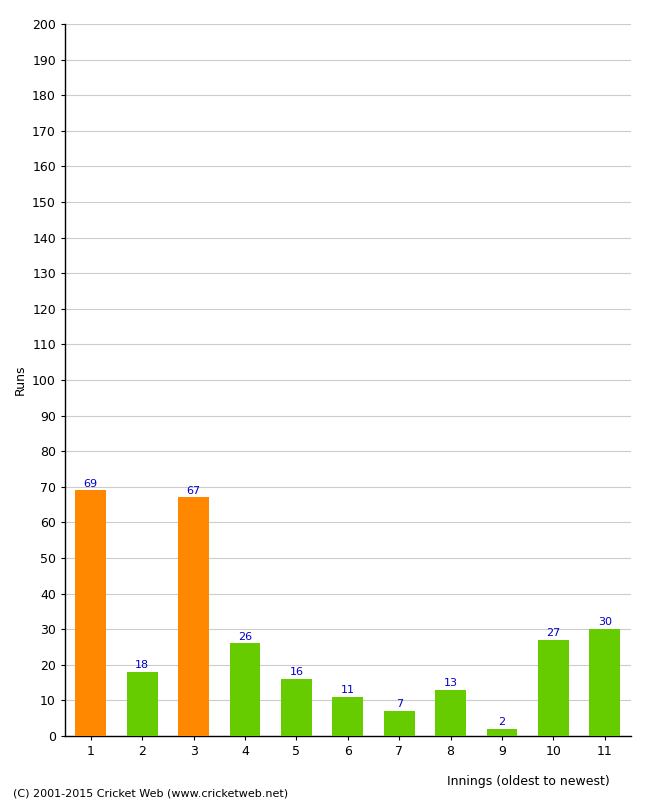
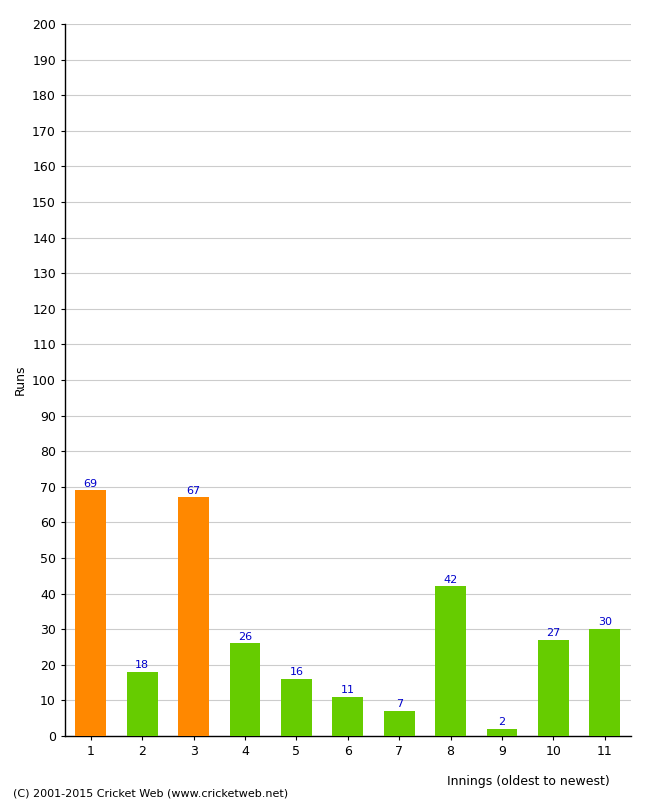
8: 13 -> 42
